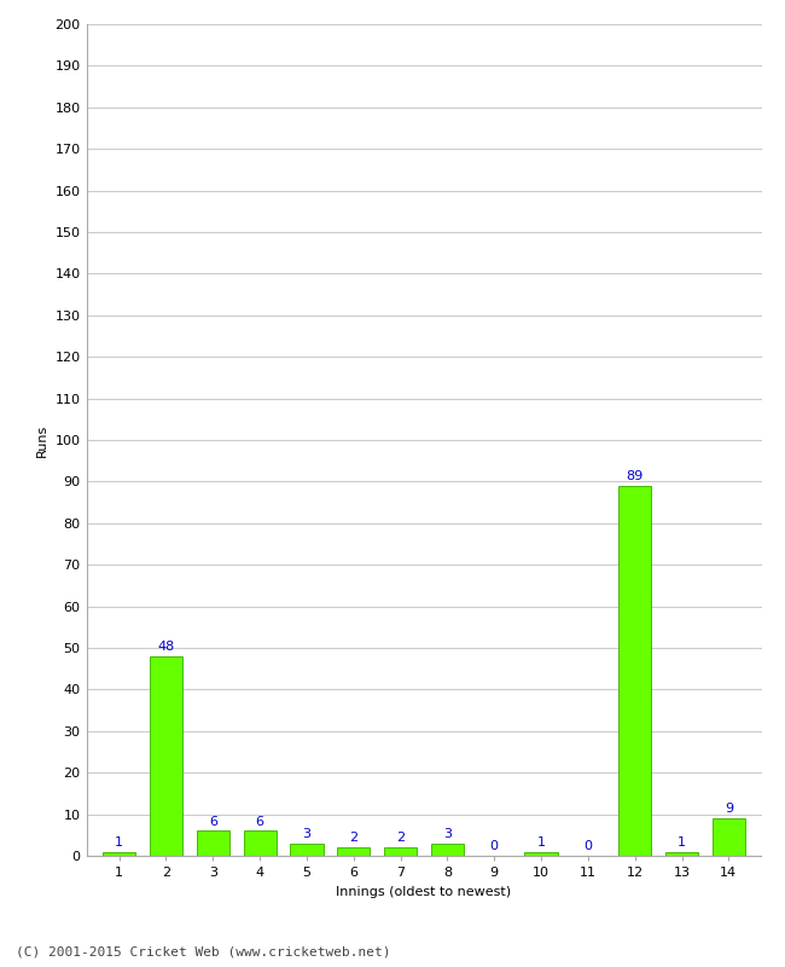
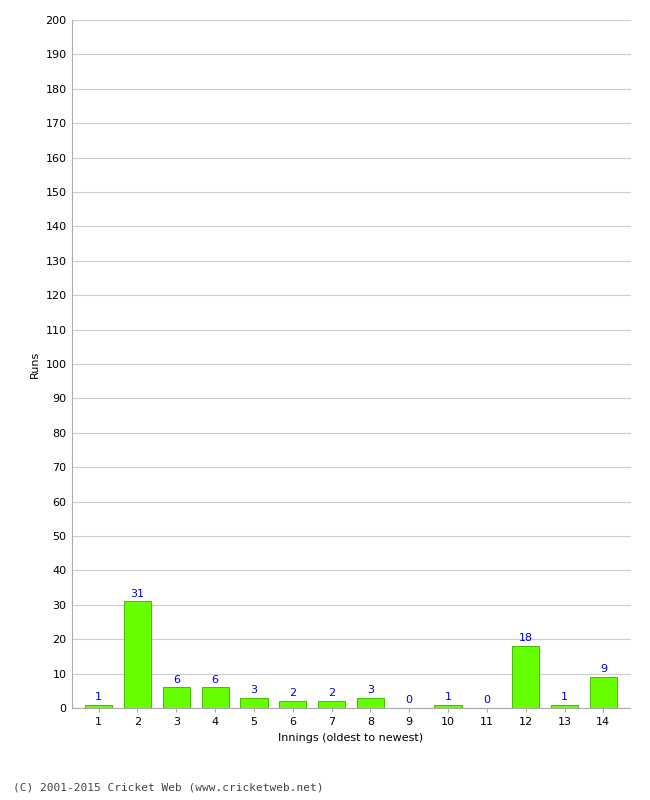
2: 48 -> 31
12: 89 -> 18
